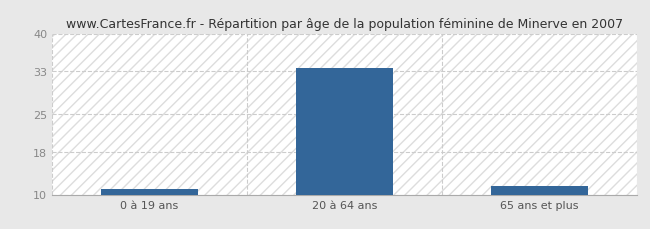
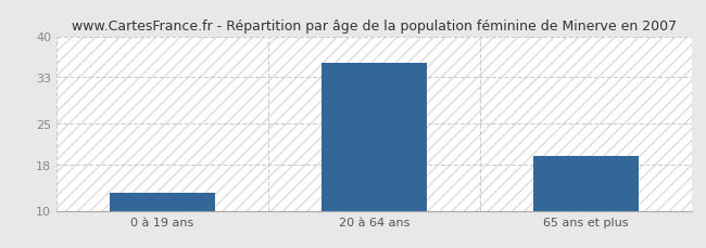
0 à 19 ans: 11.0 -> 13.0
20 à 64 ans: 33.5 -> 35.4
65 ans et plus: 11.5 -> 19.4
